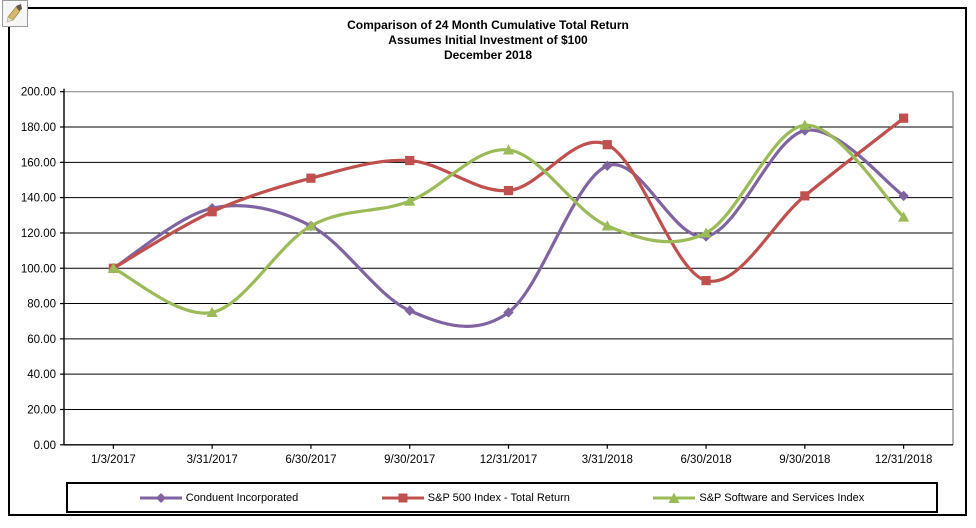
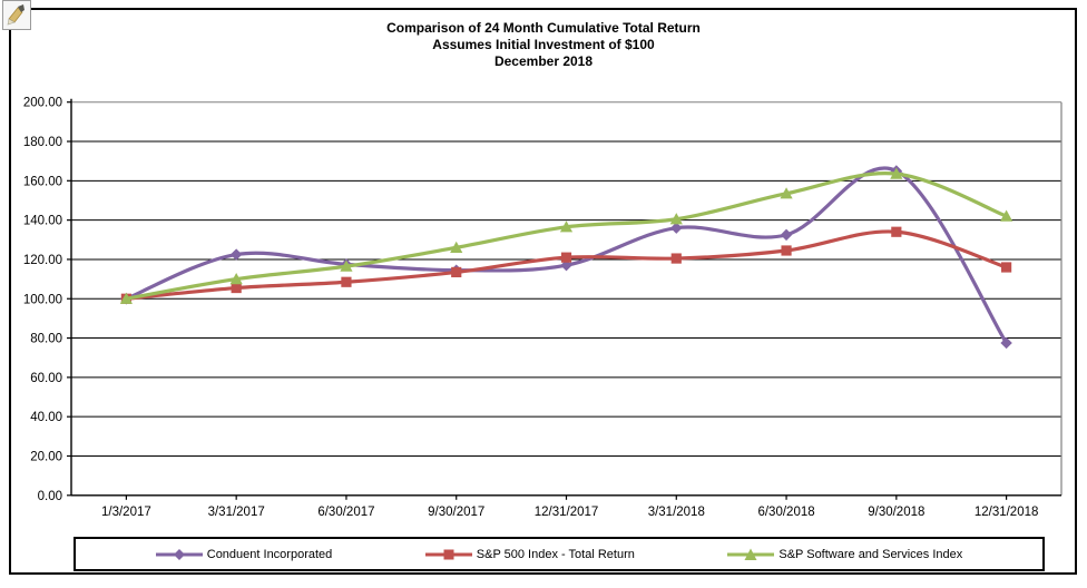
Conduent Incorporated/3/31/2017: 134 -> 122
S&P 500 Index - Total Return/3/31/2017: 132 -> 106
S&P Software and Services Index/3/31/2017: 75 -> 110
Conduent Incorporated/6/30/2017: 124 -> 118
S&P 500 Index - Total Return/6/30/2017: 151 -> 108
S&P Software and Services Index/6/30/2017: 124 -> 116
Conduent Incorporated/9/30/2017: 76 -> 114
S&P 500 Index - Total Return/9/30/2017: 161 -> 114
S&P Software and Services Index/9/30/2017: 138 -> 126
Conduent Incorporated/12/31/2017: 75 -> 117
S&P 500 Index - Total Return/12/31/2017: 144 -> 121
S&P Software and Services Index/12/31/2017: 167 -> 136
Conduent Incorporated/3/31/2018: 158 -> 136
S&P 500 Index - Total Return/3/31/2018: 170 -> 120
S&P Software and Services Index/3/31/2018: 124 -> 140
Conduent Incorporated/6/30/2018: 118 -> 132
S&P 500 Index - Total Return/6/30/2018: 93 -> 124
S&P Software and Services Index/6/30/2018: 120 -> 154
Conduent Incorporated/9/30/2018: 178 -> 165
S&P 500 Index - Total Return/9/30/2018: 141 -> 134
S&P Software and Services Index/9/30/2018: 181 -> 164
Conduent Incorporated/12/31/2018: 141 -> 78
S&P 500 Index - Total Return/12/31/2018: 185 -> 116
S&P Software and Services Index/12/31/2018: 129 -> 142
